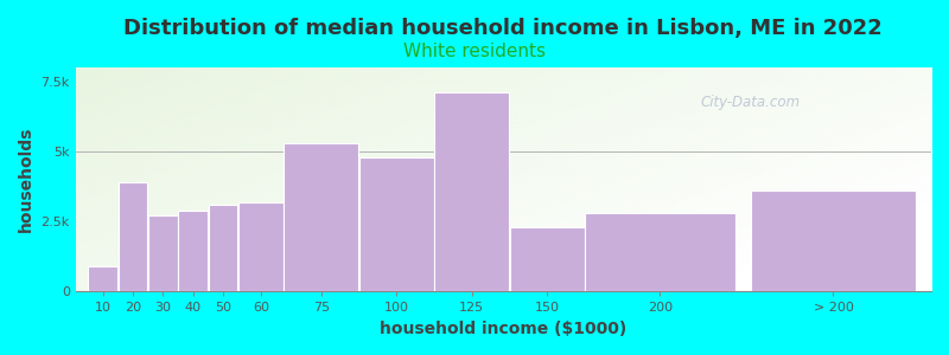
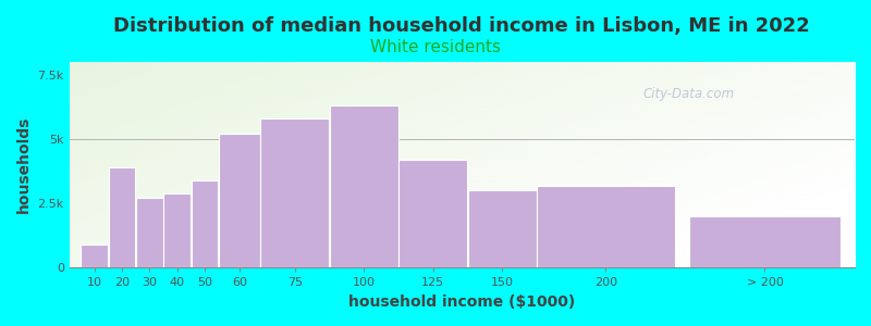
50: 3.1k -> 3.4k
60: 3.2k -> 5.2k
75: 5.3k -> 5.8k
100: 4.8k -> 6.3k
125: 7.1k -> 4.2k
150: 2.3k -> 3.0k
200: 2.8k -> 3.2k
> 200: 3.6k -> 2.0k
